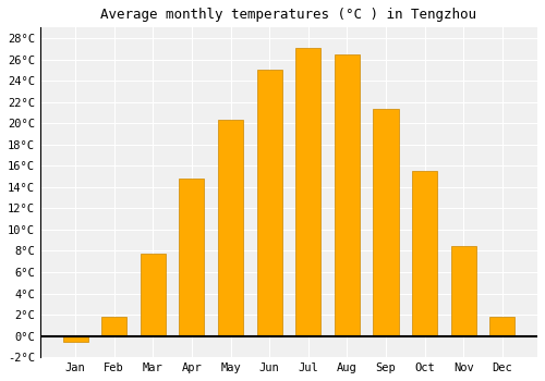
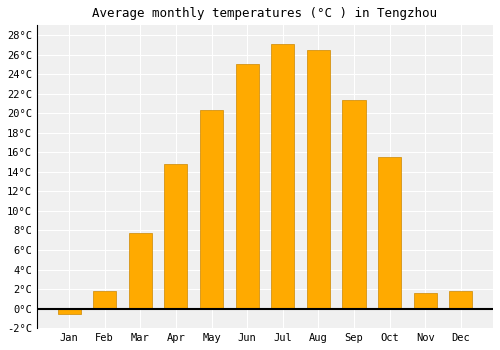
Nov: 8.5°C -> 1.6°C
